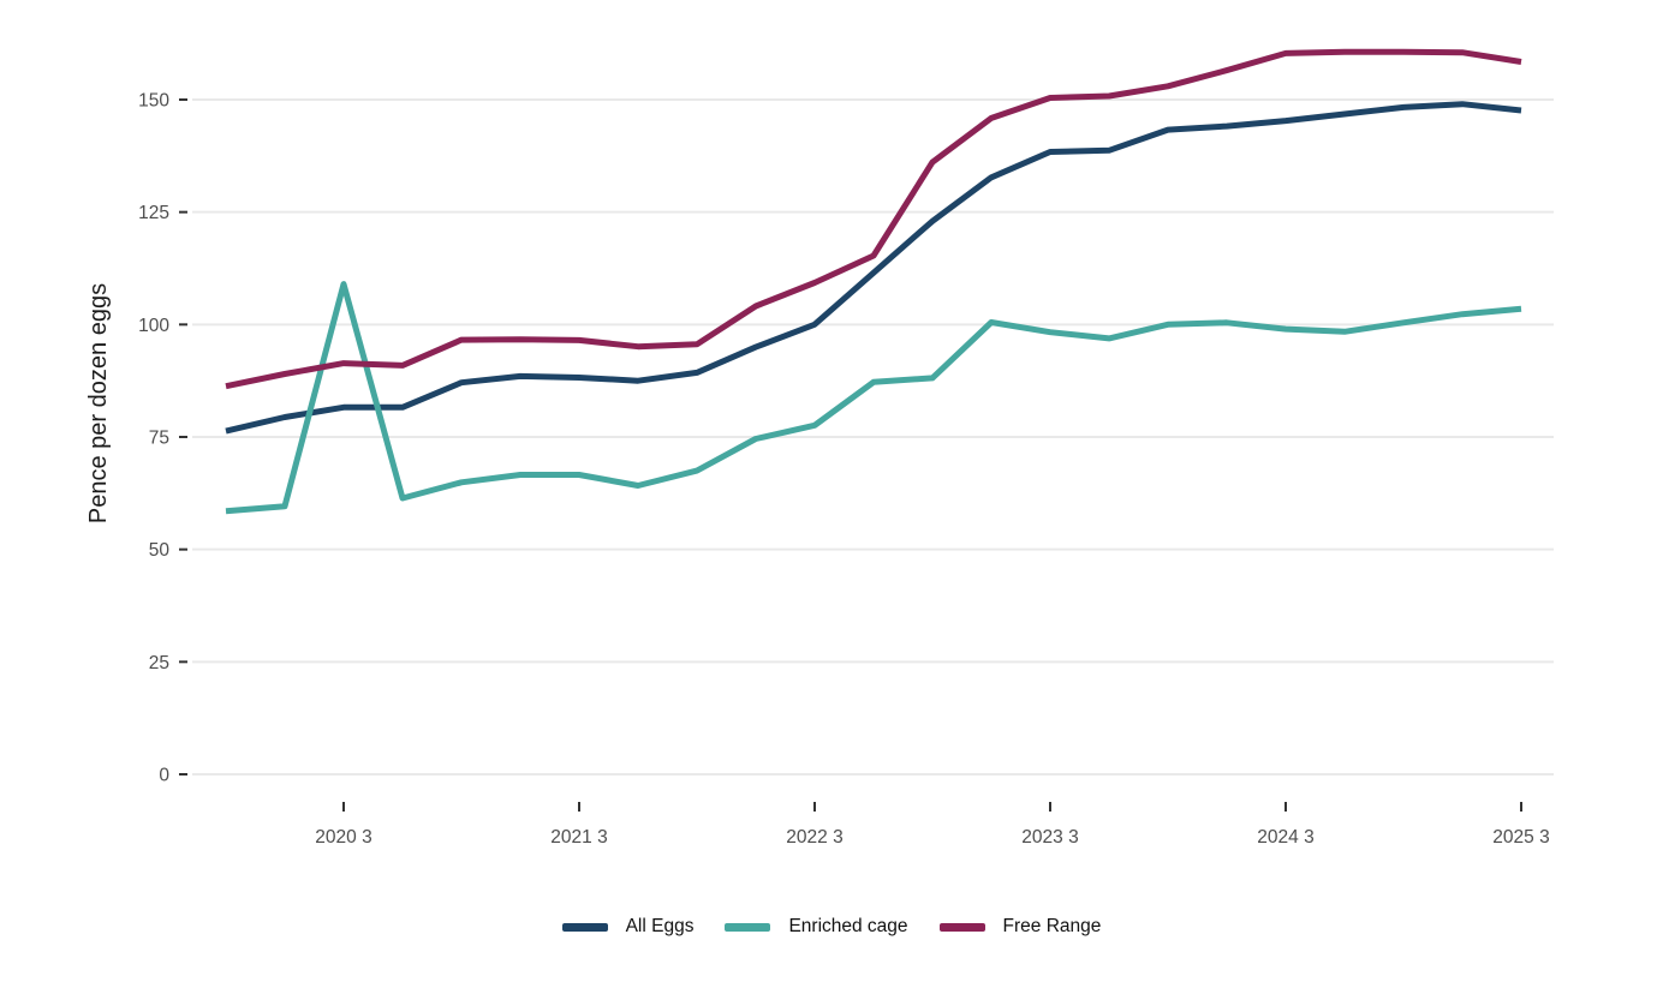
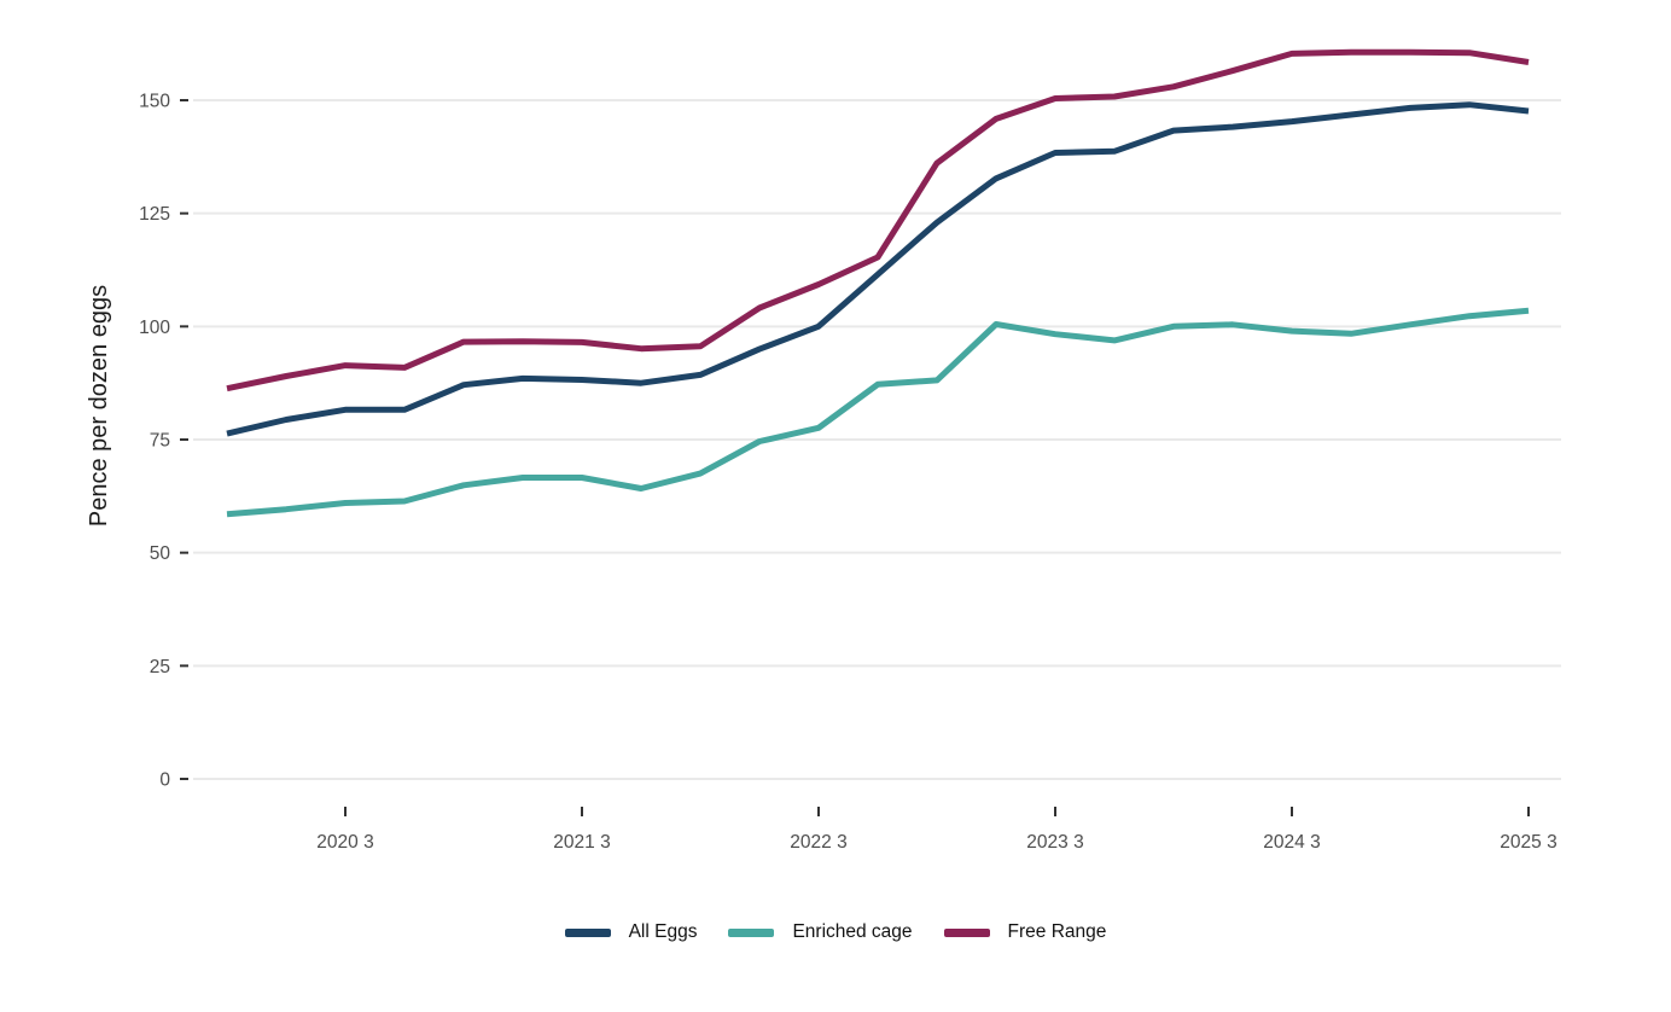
Enriched cage/2020 3: 109 -> 61
